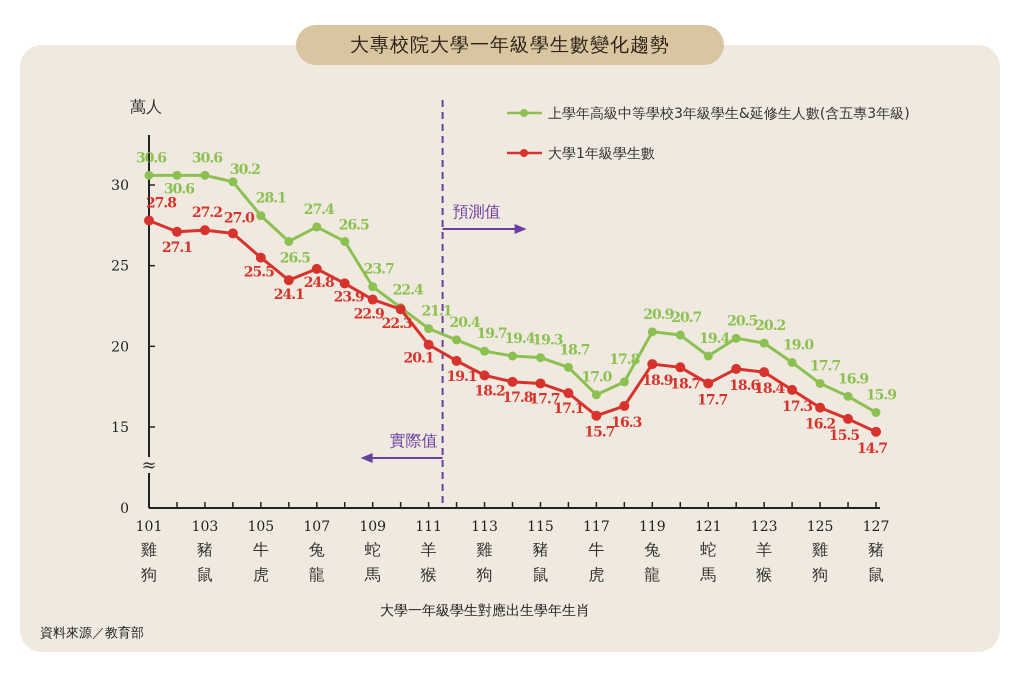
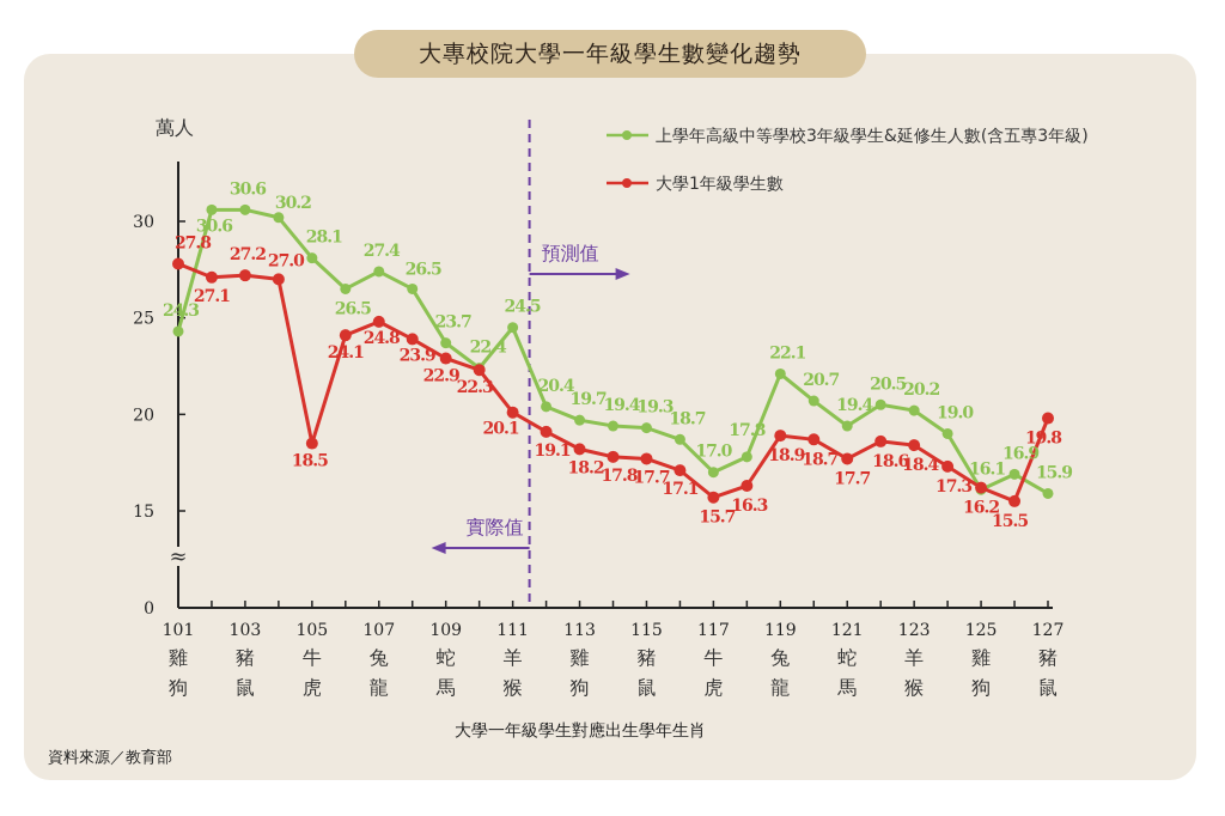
上學年高級中等學校3年級學生&延修生人數(含五專3年級)/101: 30.6 -> 24.3
大學1年級學生數/105: 25.5 -> 18.5
上學年高級中等學校3年級學生&延修生人數(含五專3年級)/111: 21.1 -> 24.5
上學年高級中等學校3年級學生&延修生人數(含五專3年級)/119: 20.9 -> 22.1
上學年高級中等學校3年級學生&延修生人數(含五專3年級)/125: 17.7 -> 16.1
大學1年級學生數/127: 14.7 -> 19.8
